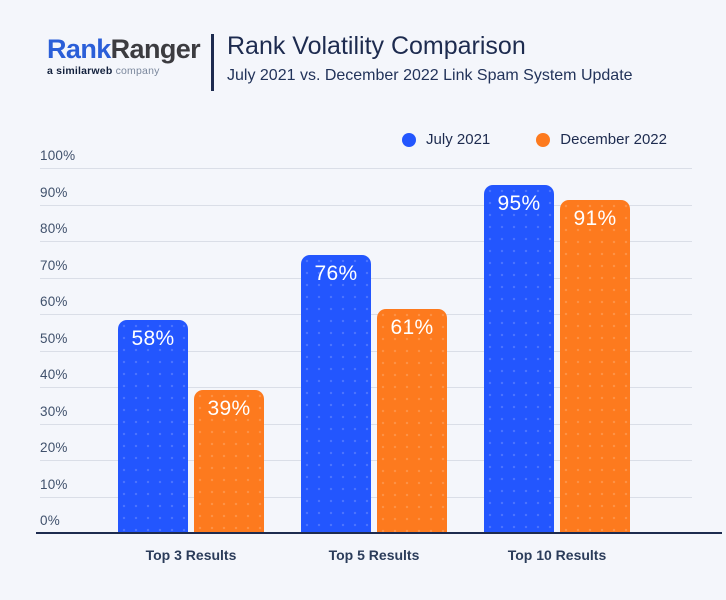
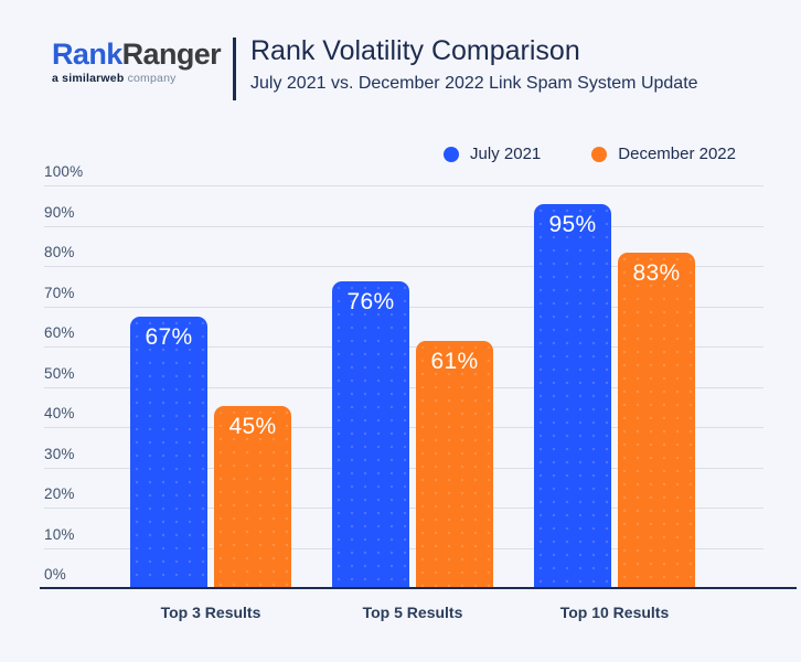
July 2021/Top 3 Results: 58% -> 67%
December 2022/Top 3 Results: 39% -> 45%
December 2022/Top 10 Results: 91% -> 83%
